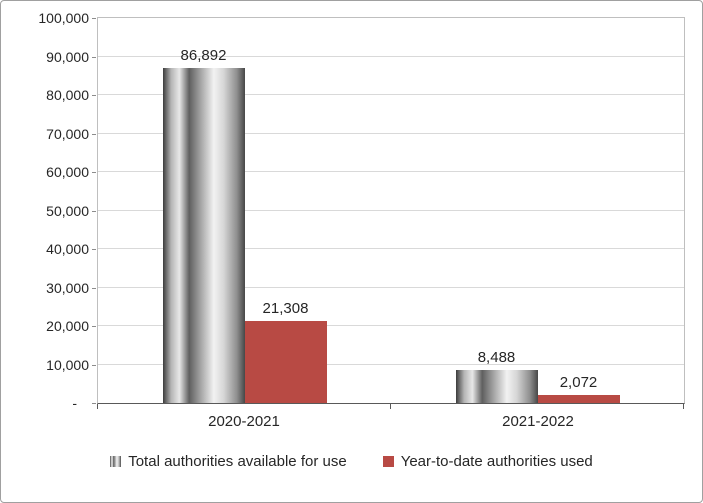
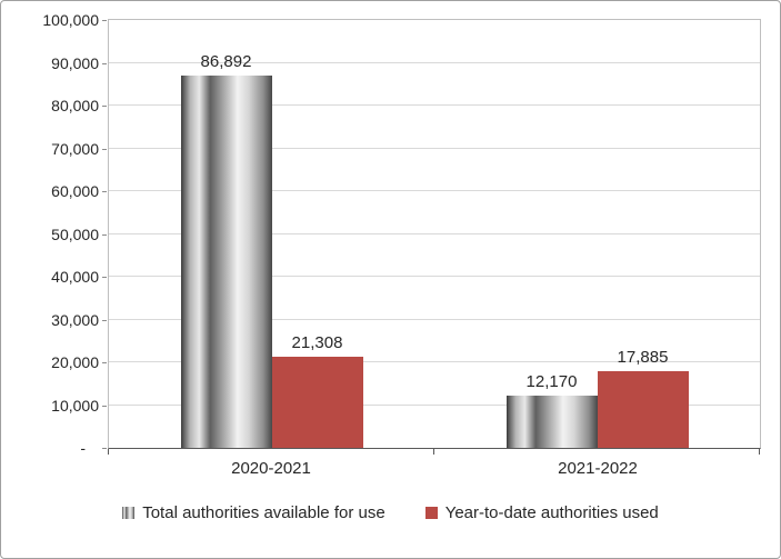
Total authorities available for use/2021-2022: 8,488 -> 12,170
Year-to-date authorities used/2021-2022: 2,072 -> 17,885
